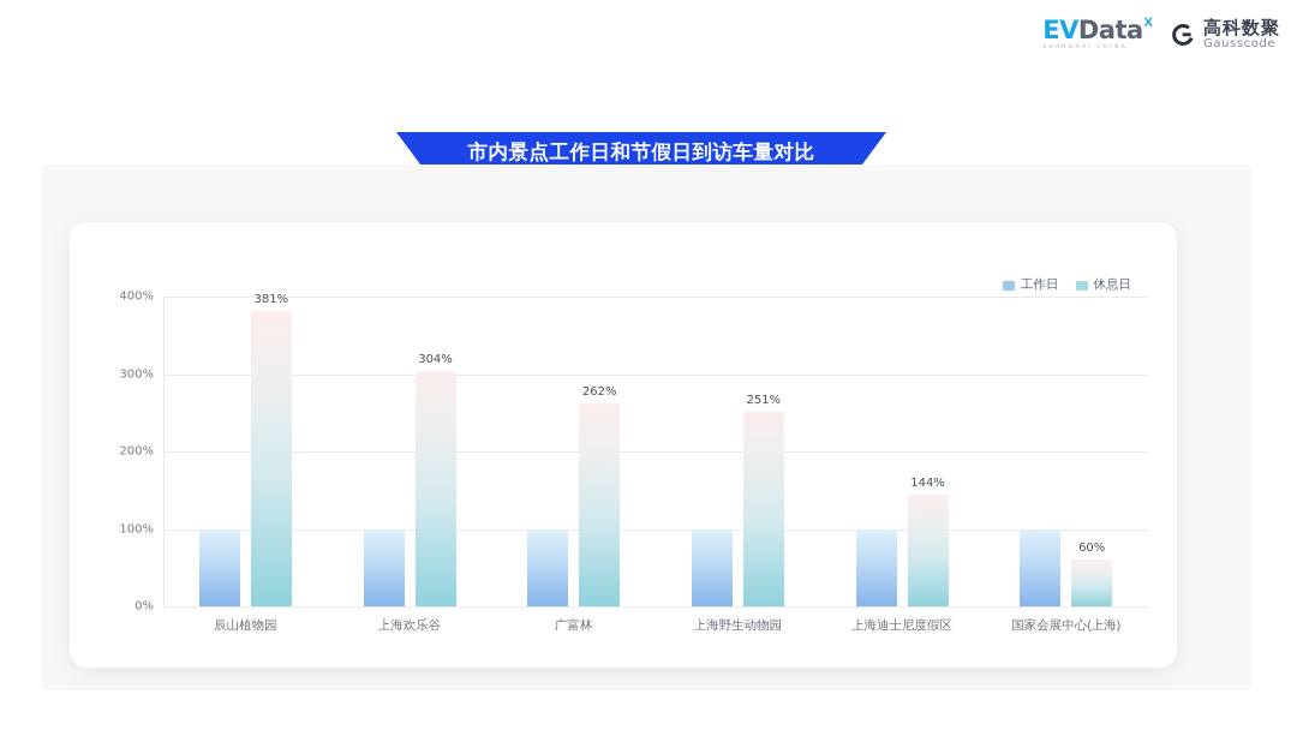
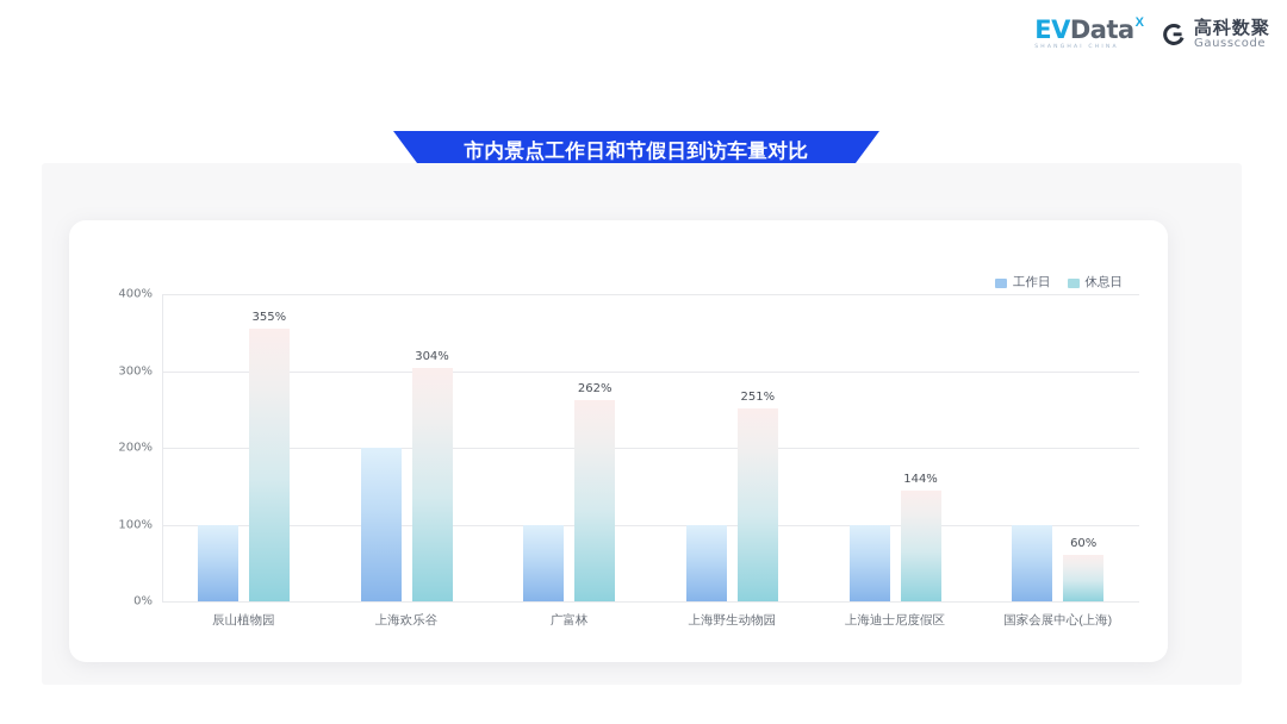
休息日/辰山植物园: 381% -> 355%
工作日/上海欢乐谷: 100% -> 200%
